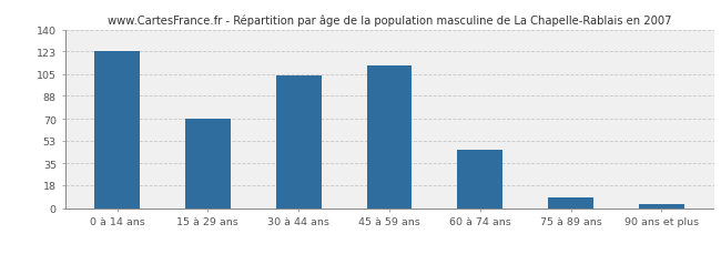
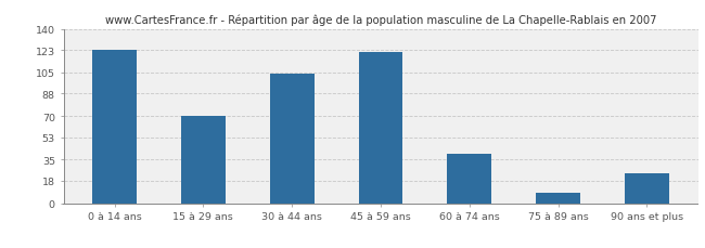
45 à 59 ans: 112 -> 121
60 à 74 ans: 46 -> 40
90 ans et plus: 3 -> 24
